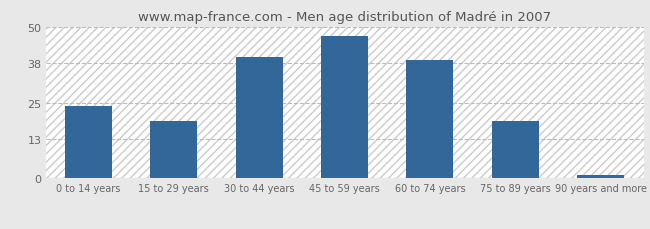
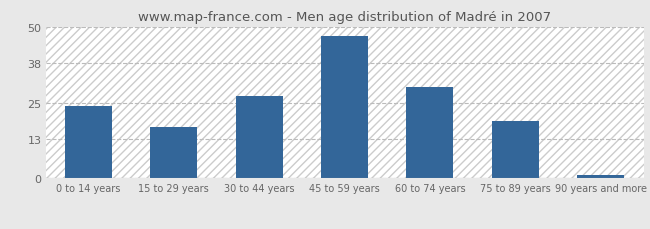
15 to 29 years: 19 -> 17
30 to 44 years: 40 -> 27
60 to 74 years: 39 -> 30
